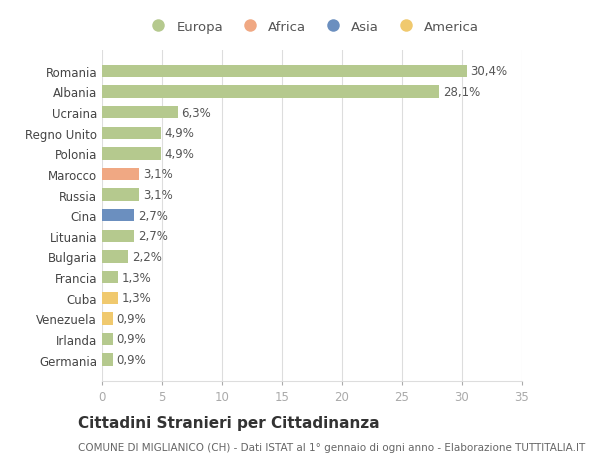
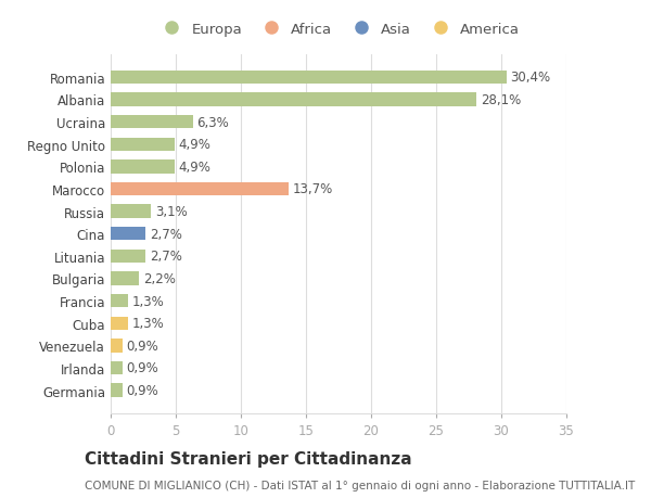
Marocco: 3,1% -> 13,7%
